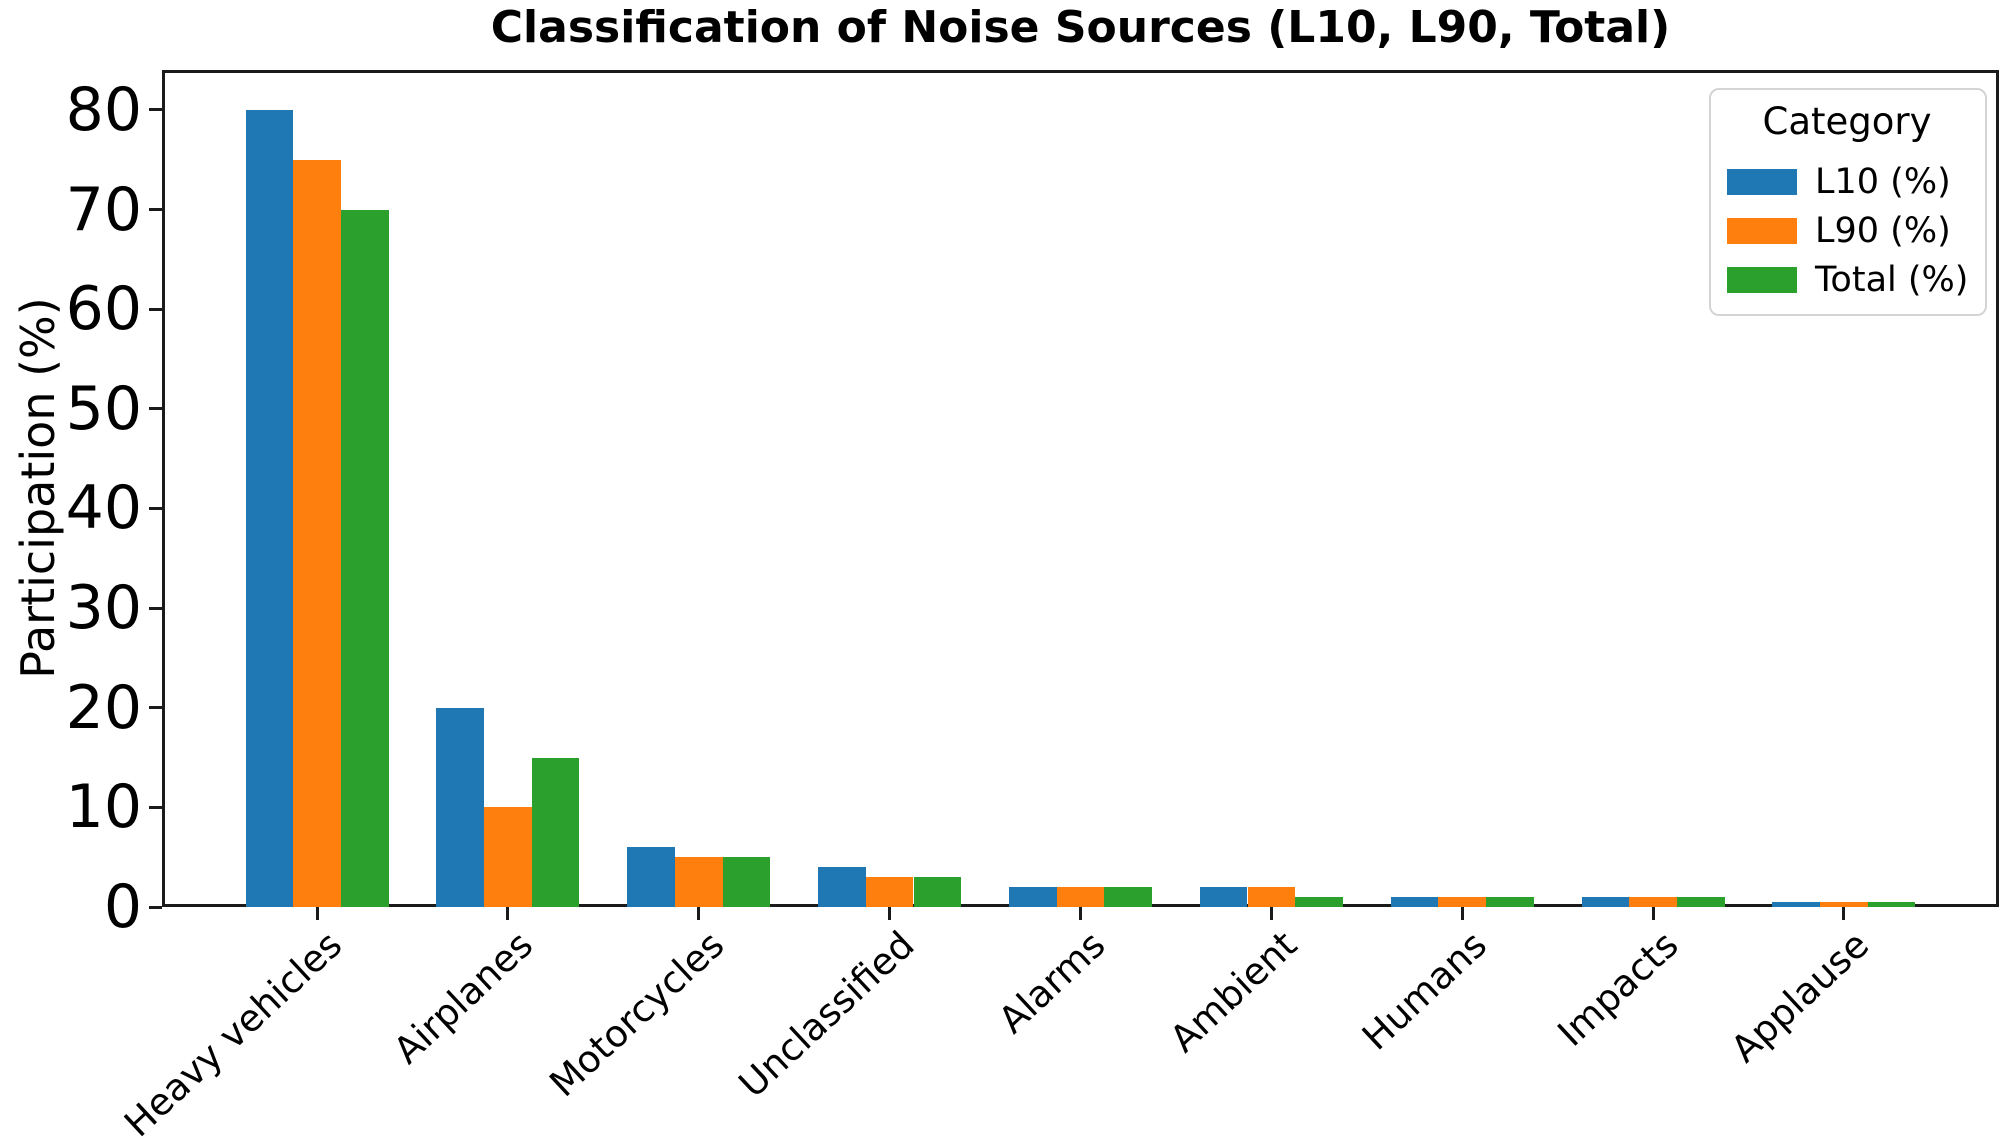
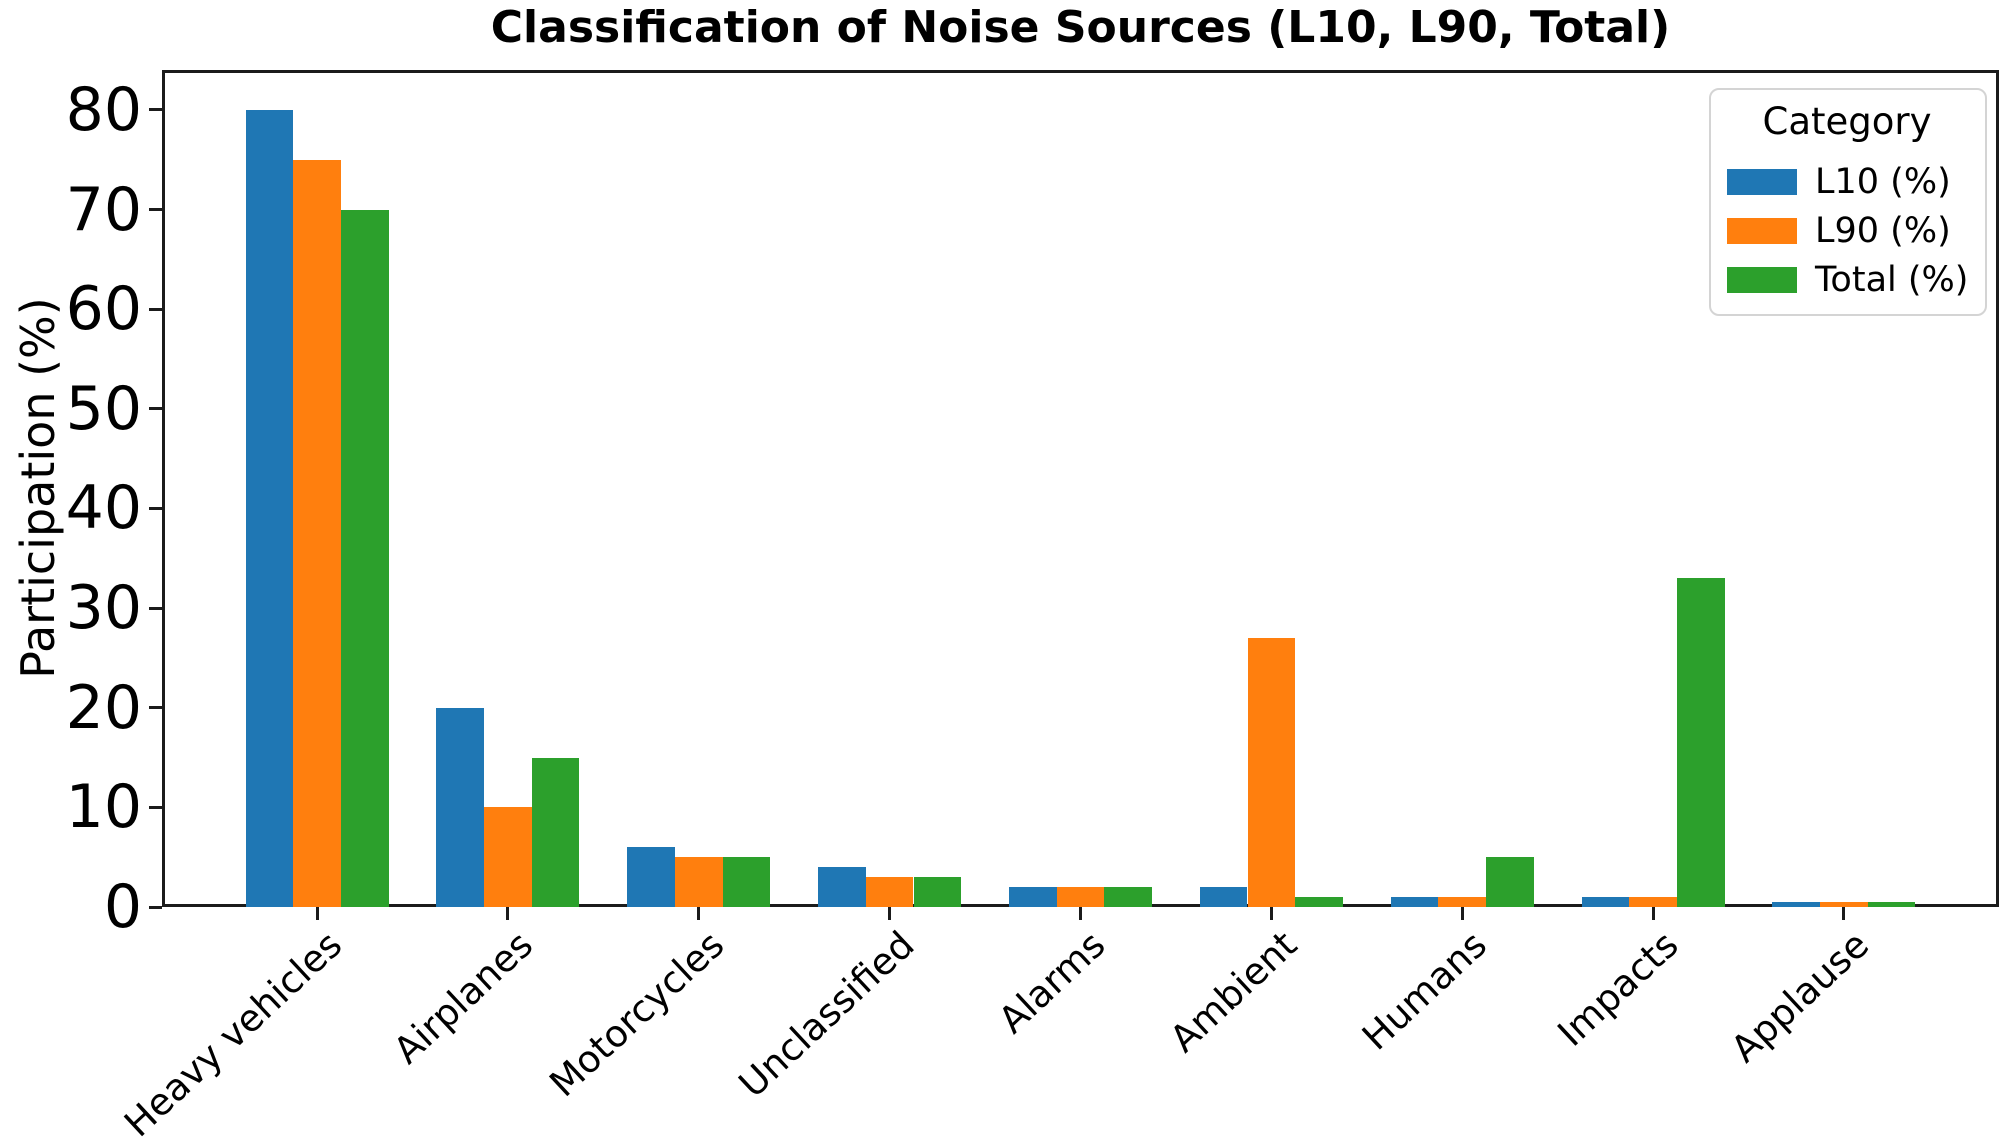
L90 (%)/Ambient: 2 -> 27
Total (%)/Humans: 1 -> 5
Total (%)/Impacts: 1 -> 33
